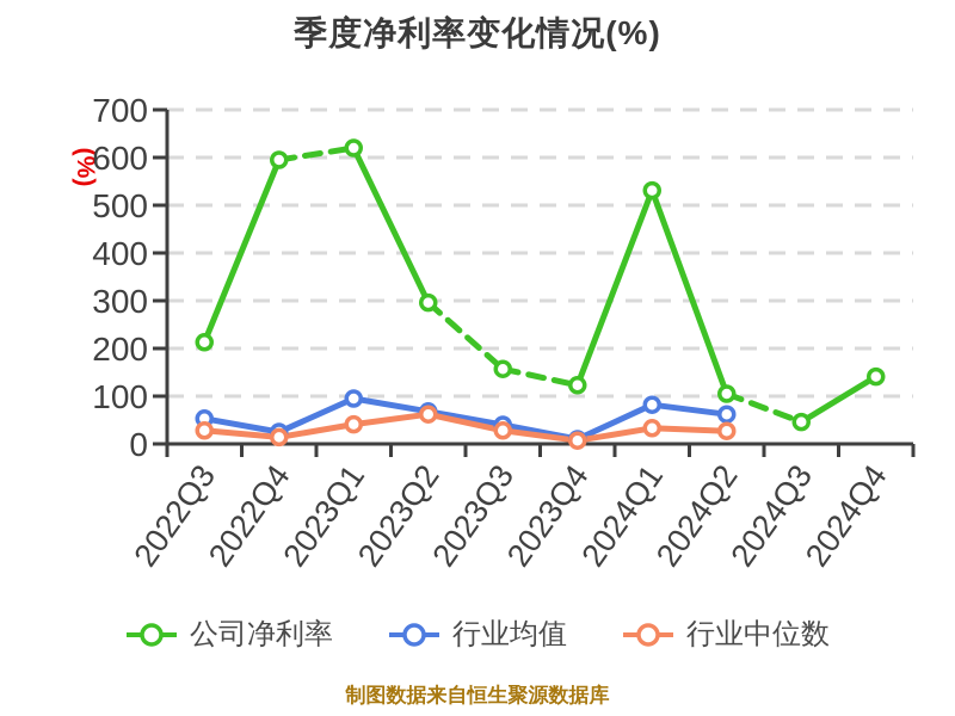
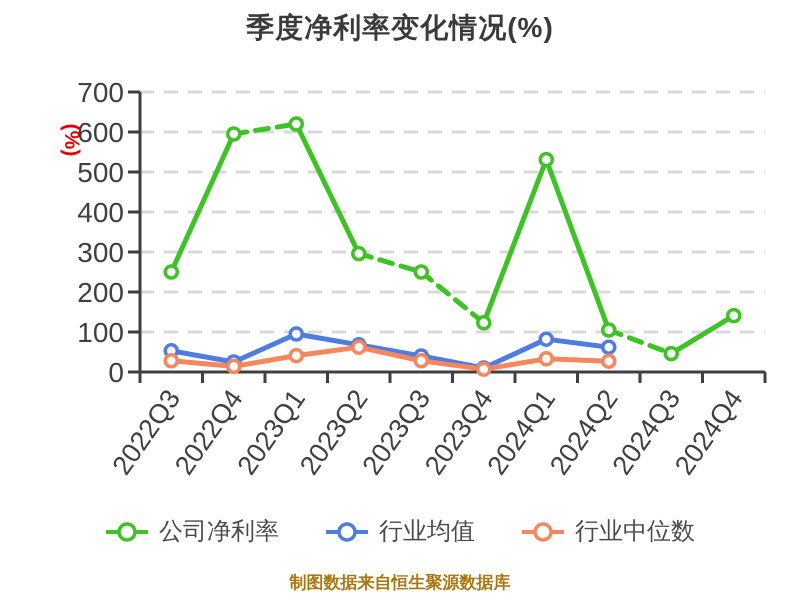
公司净利率/2022Q3: 210 -> 250
公司净利率/2023Q3: 160 -> 250
